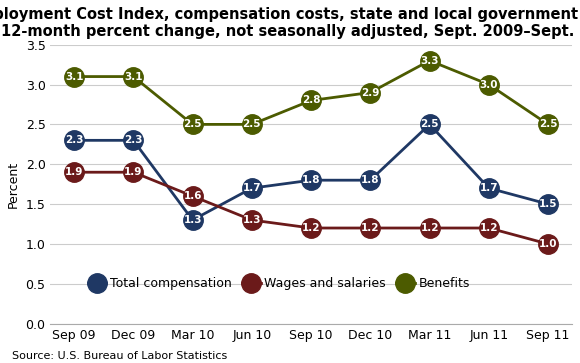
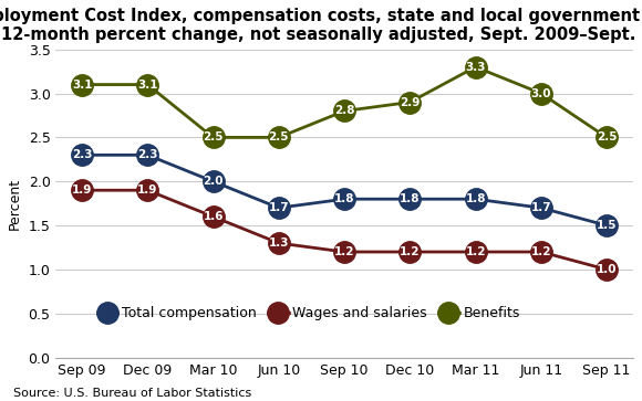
Total compensation/Mar 10: 1.3 -> 2.0
Total compensation/Mar 11: 2.5 -> 1.8
